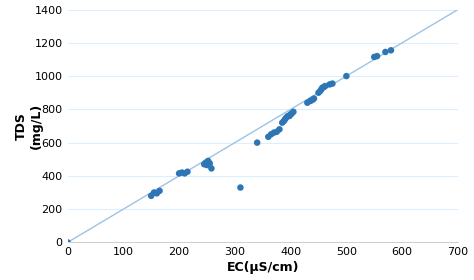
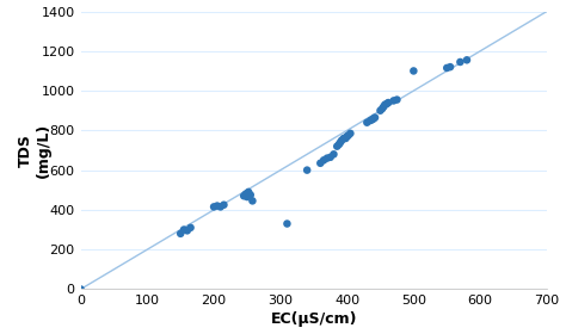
500: 1000 -> 1100
